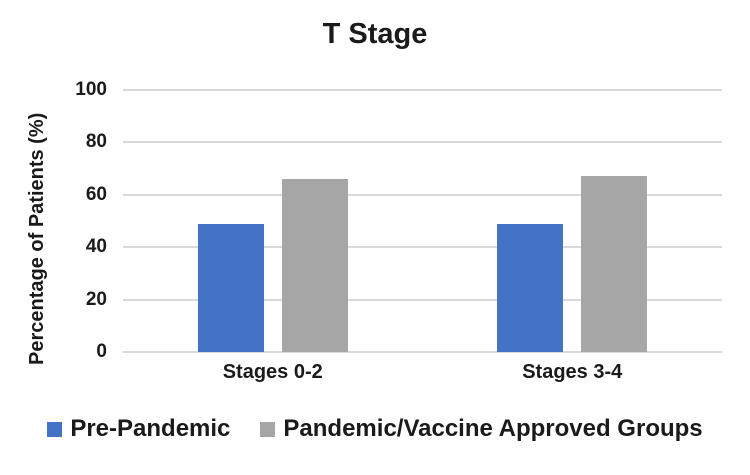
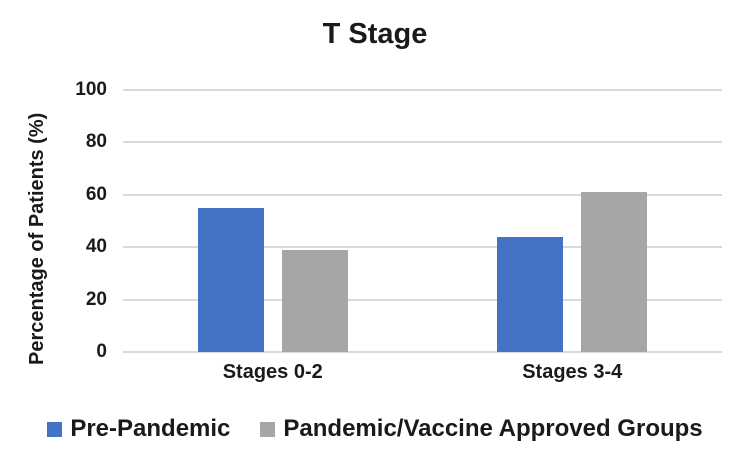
Pre-Pandemic/Stages 0-2: 49 -> 55
Pandemic/Vaccine Approved Groups/Stages 0-2: 66 -> 39
Pre-Pandemic/Stages 3-4: 49 -> 44
Pandemic/Vaccine Approved Groups/Stages 3-4: 67 -> 61
